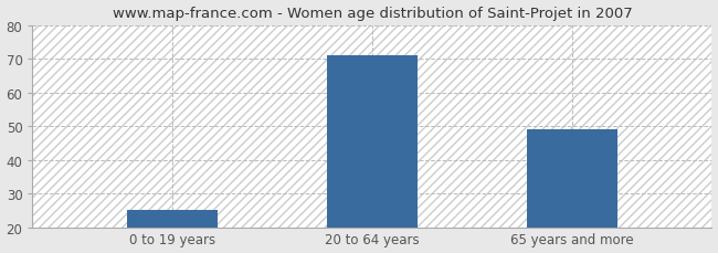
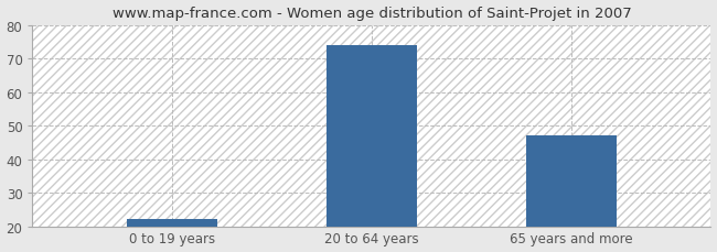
0 to 19 years: 25 -> 22
20 to 64 years: 71 -> 74
65 years and more: 49 -> 47
